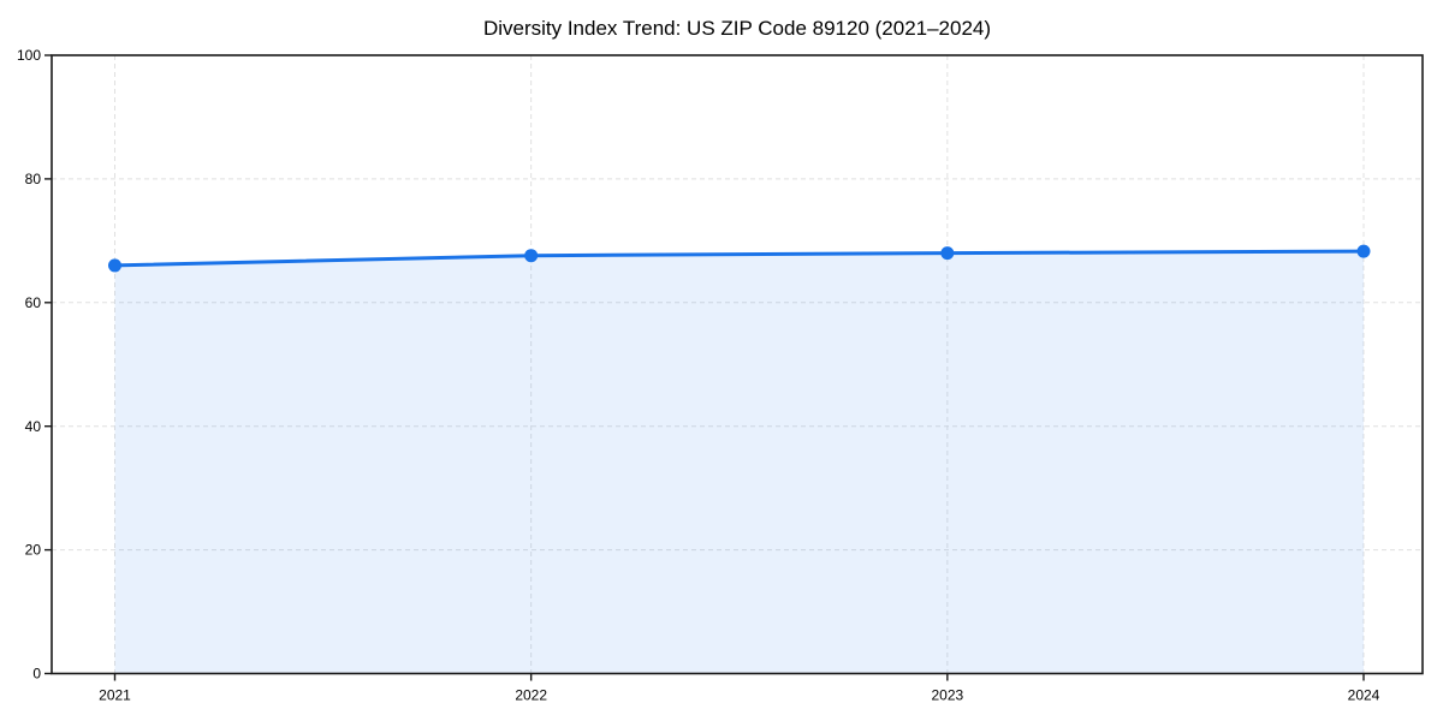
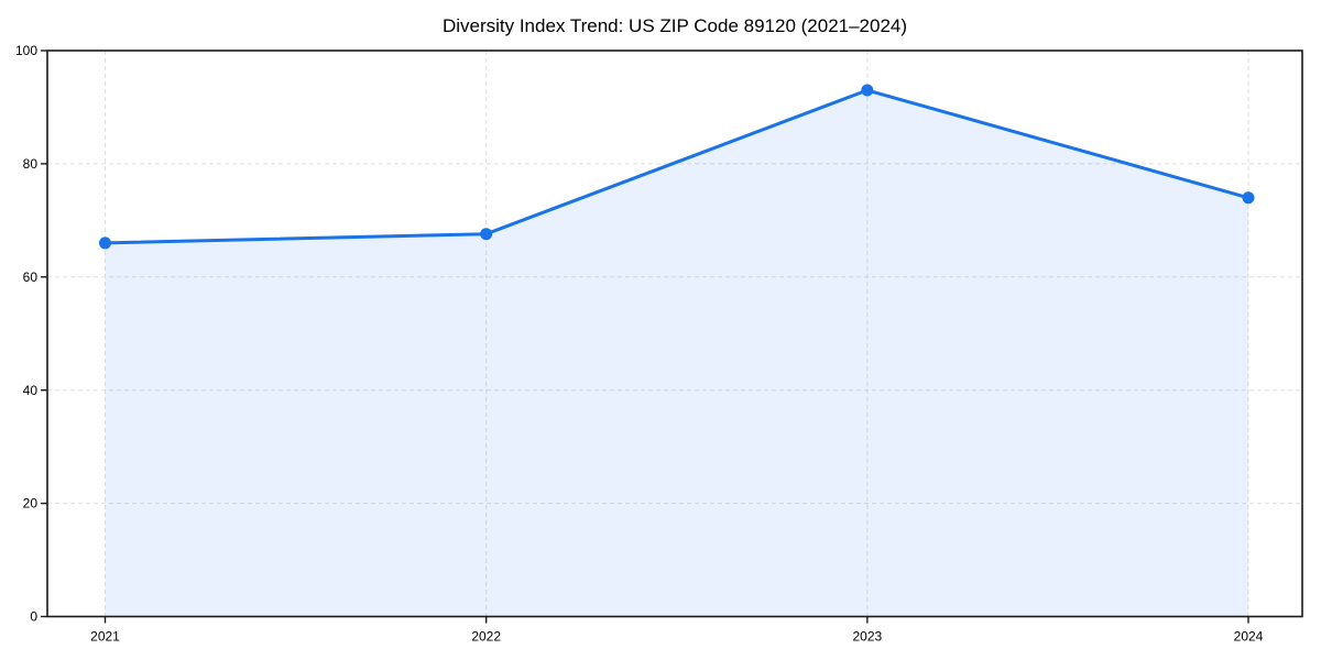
2023: 68 -> 93
2024: 68 -> 74
